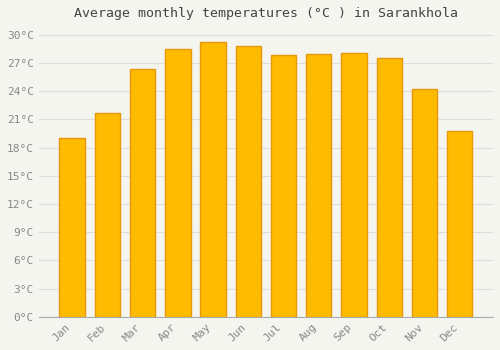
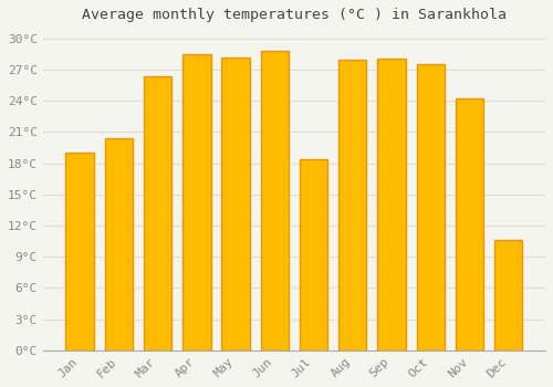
Feb: 21.7°C -> 20.4°C
May: 29.2°C -> 28.2°C
Jul: 27.8°C -> 18.4°C
Dec: 19.8°C -> 10.6°C
